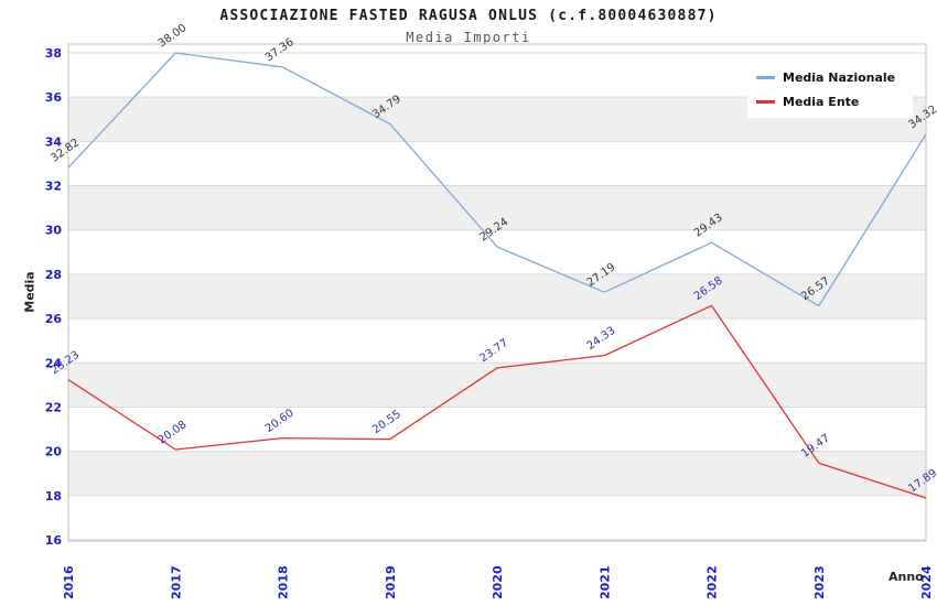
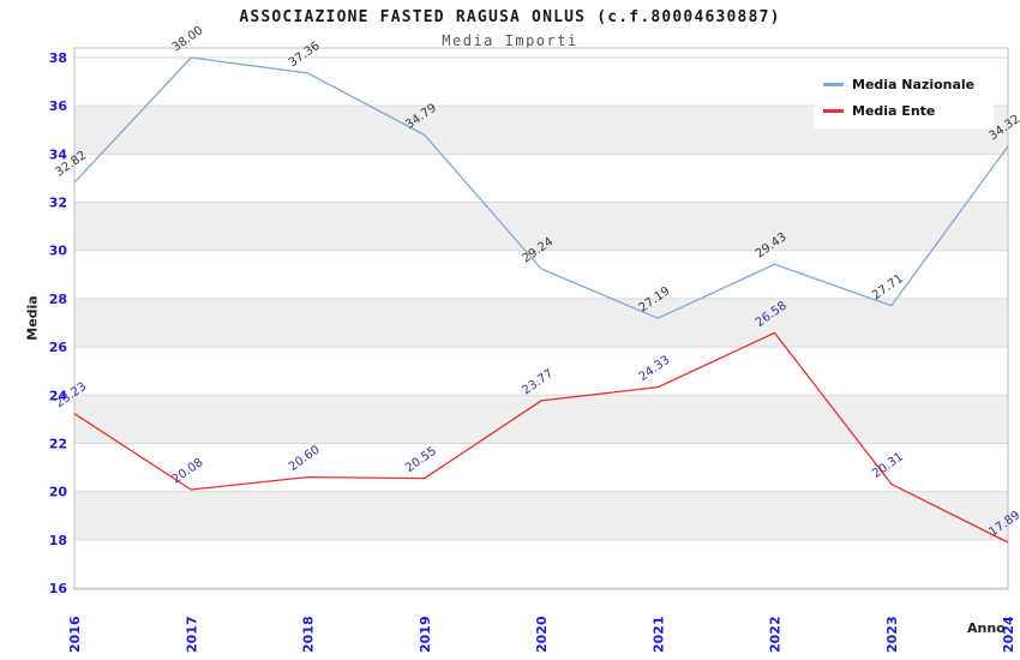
Media Nazionale/2023: 26.57 -> 27.71
Media Ente/2023: 19.47 -> 20.31
